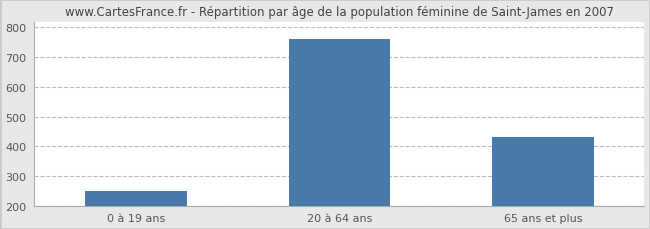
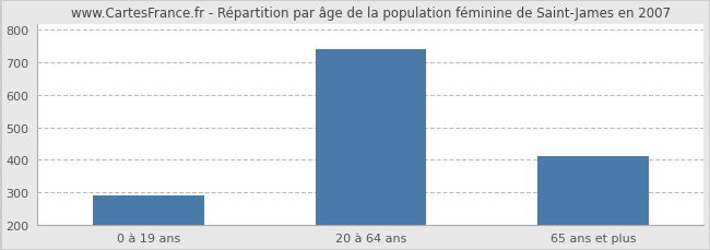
0 à 19 ans: 251 -> 290
20 à 64 ans: 762 -> 740
65 ans et plus: 432 -> 410
